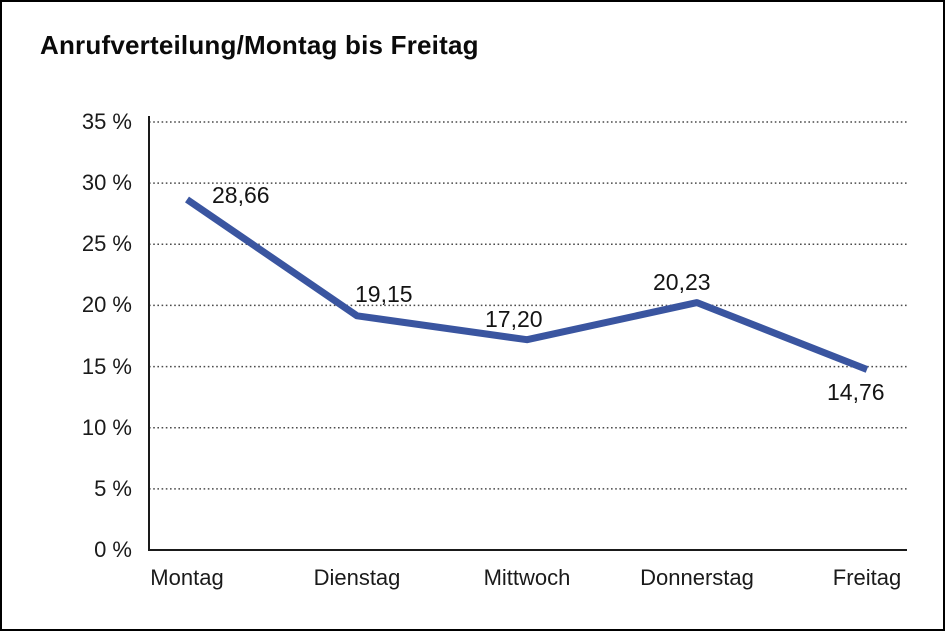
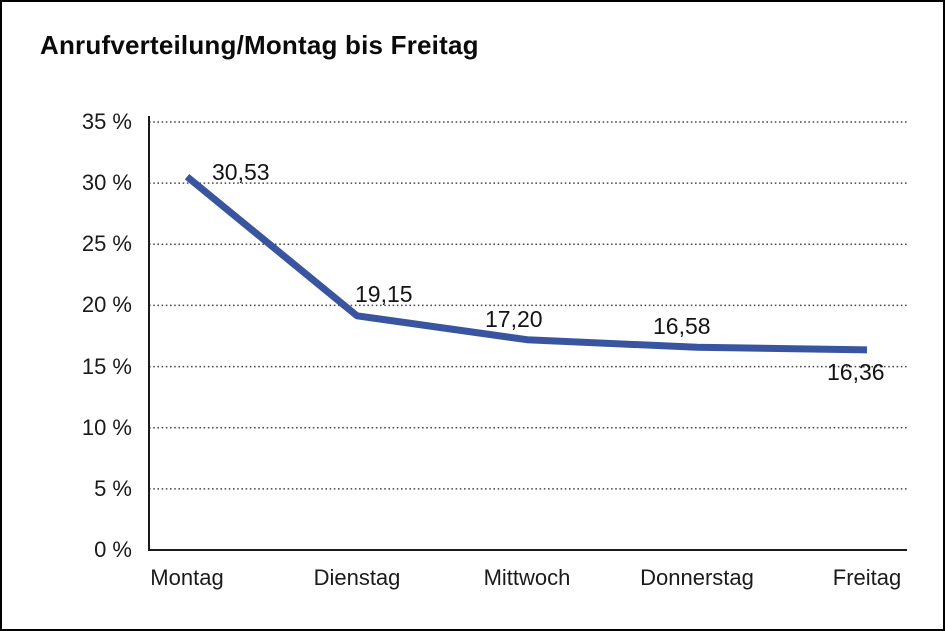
Montag: 28,66 -> 30,53
Donnerstag: 20,23 -> 16,58
Freitag: 14,76 -> 16,36
